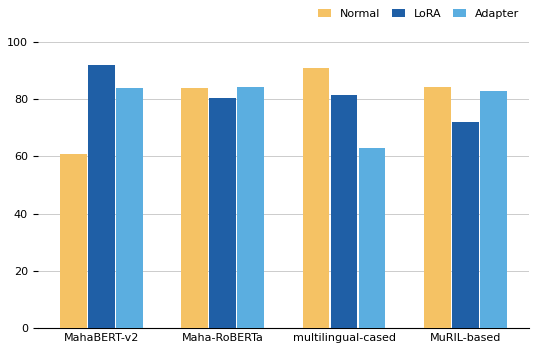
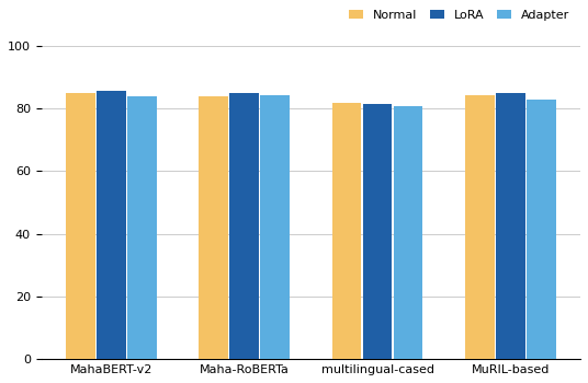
Normal/MahaBERT-v2: 61.0 -> 84.9
LoRA/MahaBERT-v2: 92.0 -> 85.5
LoRA/Maha-RoBERTa: 80.5 -> 84.8
Normal/multilingual-cased: 91.0 -> 81.7
Adapter/multilingual-cased: 63.0 -> 80.7
LoRA/MuRIL-based: 72.0 -> 84.9
